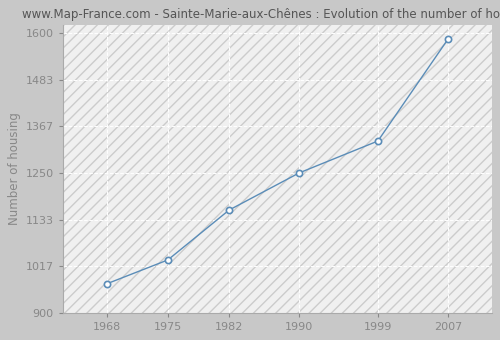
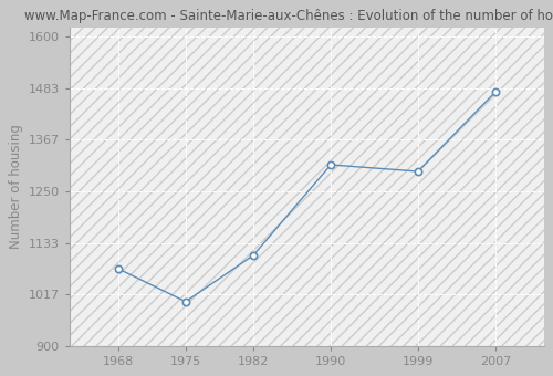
1968: 972 -> 1075
1975: 1032 -> 1000
1982: 1157 -> 1105
1990: 1250 -> 1310
1999: 1330 -> 1295
2007: 1585 -> 1475
